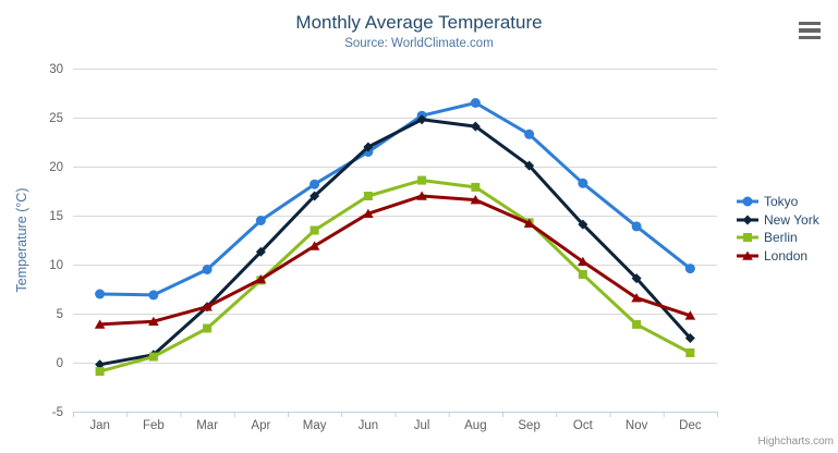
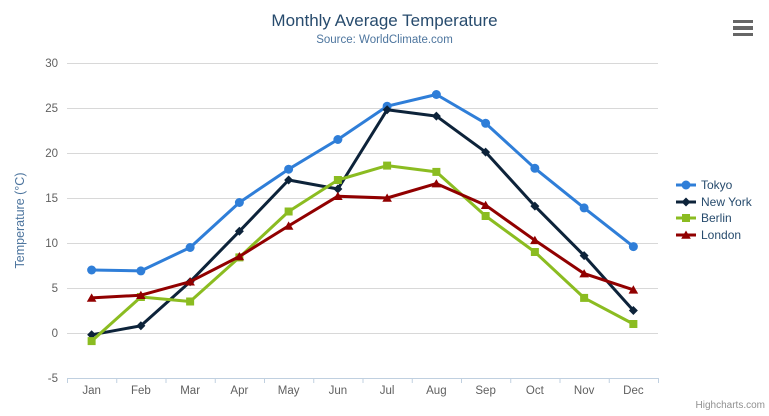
Berlin/Feb: 1 -> 4
New York/Jun: 22 -> 16
London/Jul: 17 -> 15
Berlin/Sep: 14 -> 13
